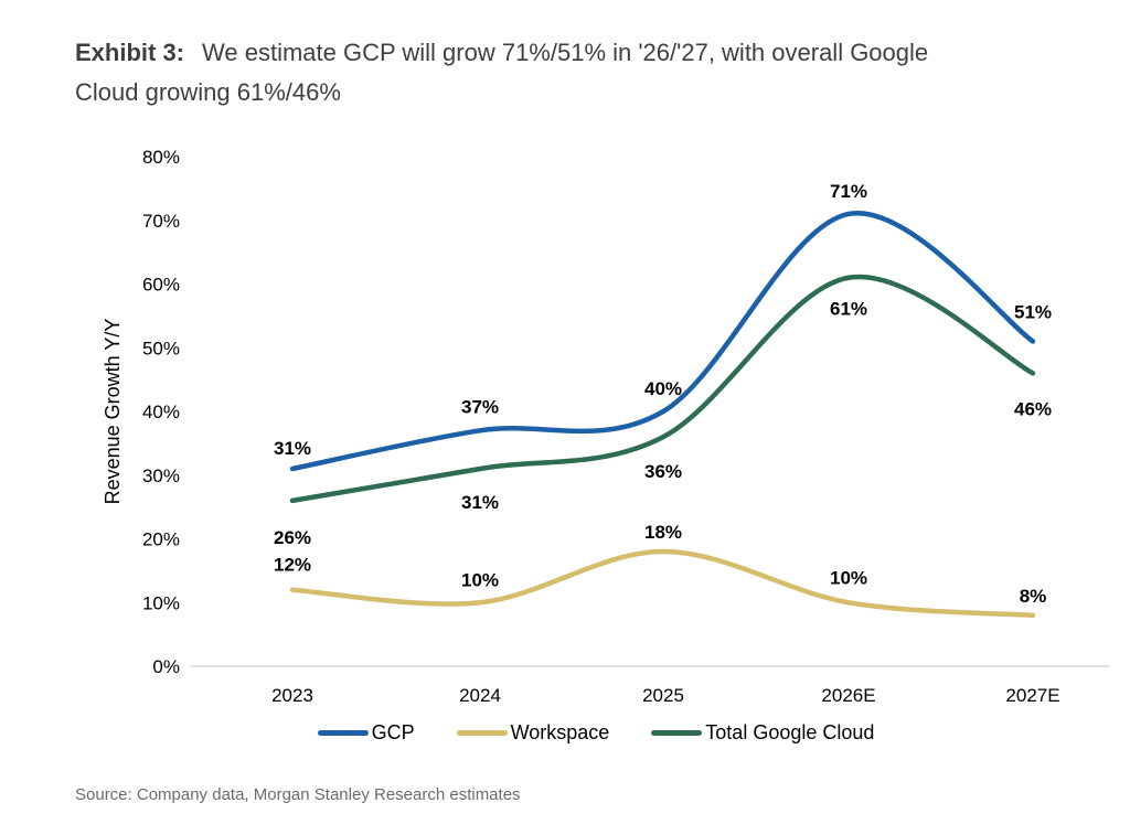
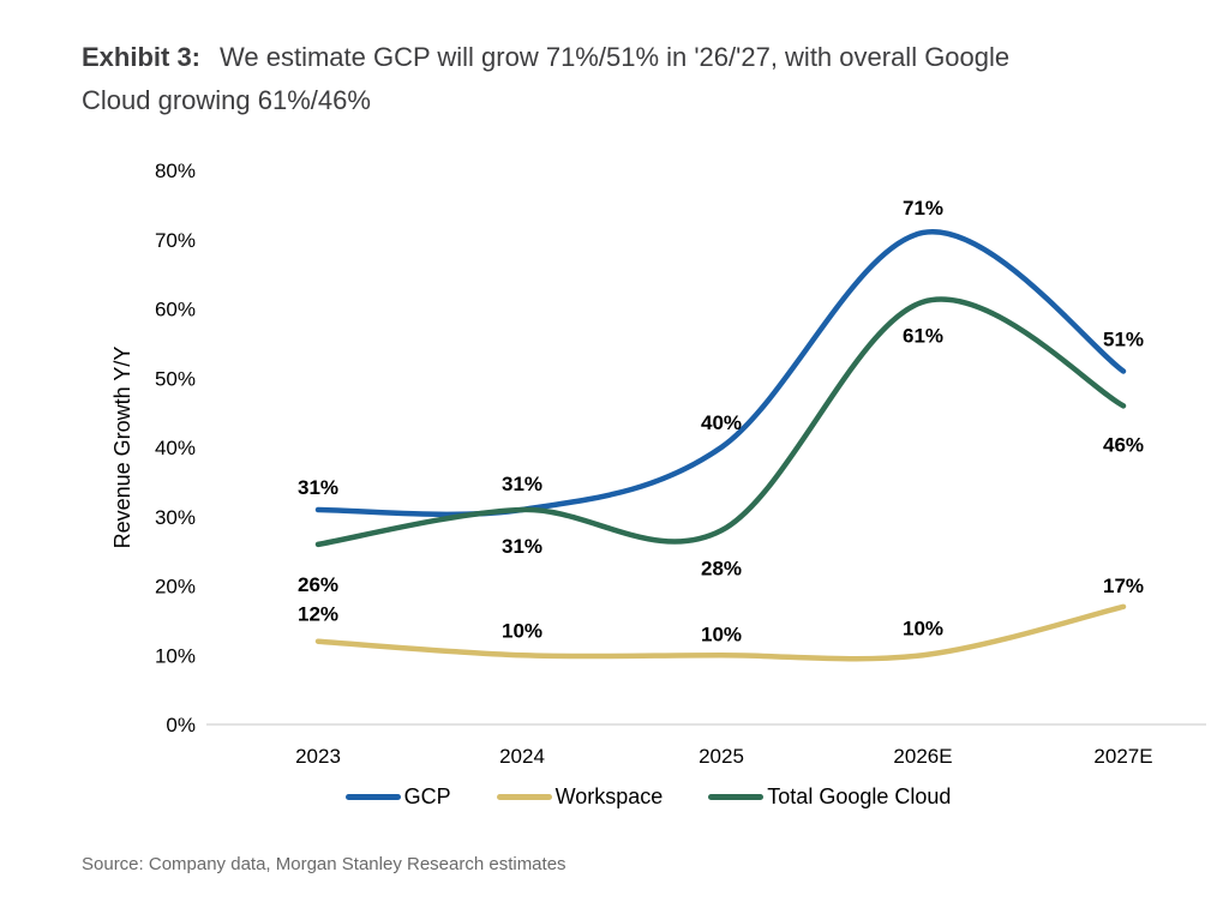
GCP/2024: 37% -> 31%
Workspace/2025: 18% -> 10%
Total Google Cloud/2025: 36% -> 28%
Workspace/2027E: 8% -> 17%
